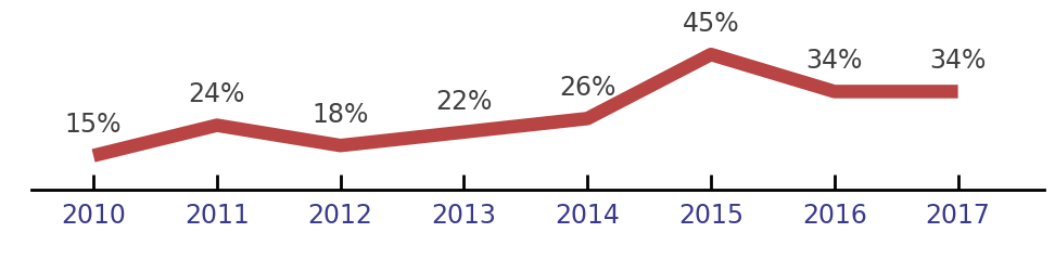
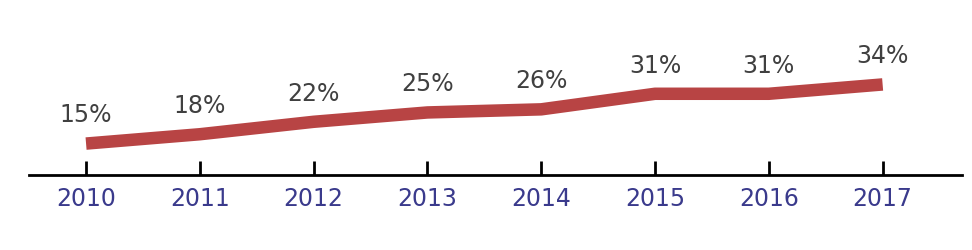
2011: 24% -> 18%
2012: 18% -> 22%
2013: 22% -> 25%
2015: 45% -> 31%
2016: 34% -> 31%
